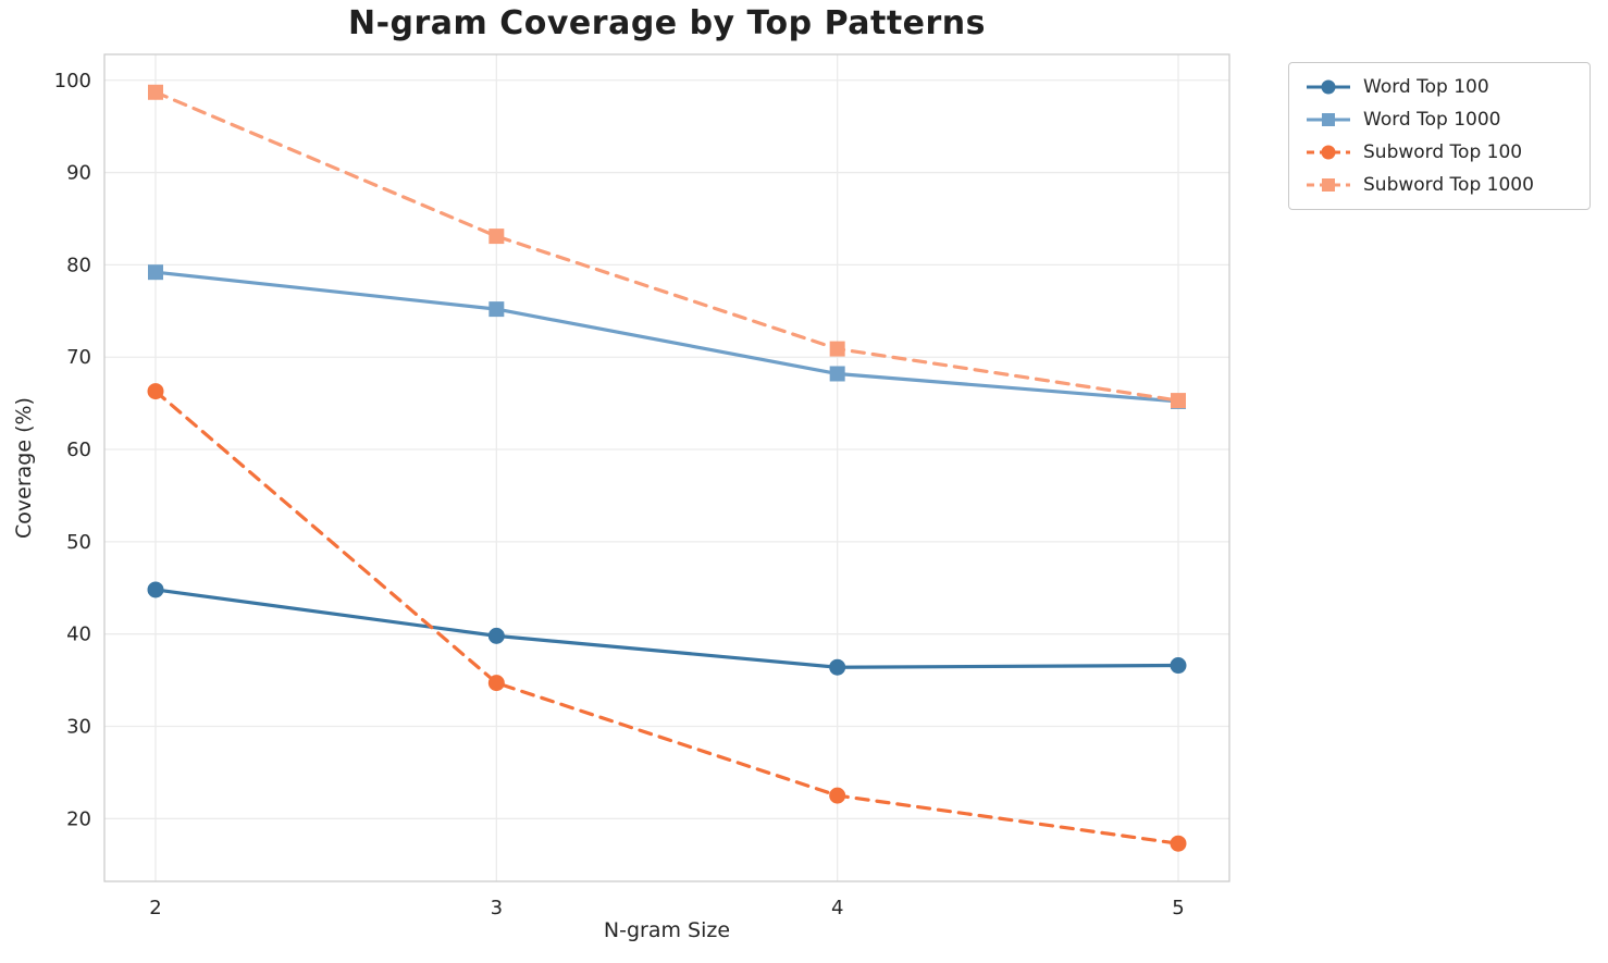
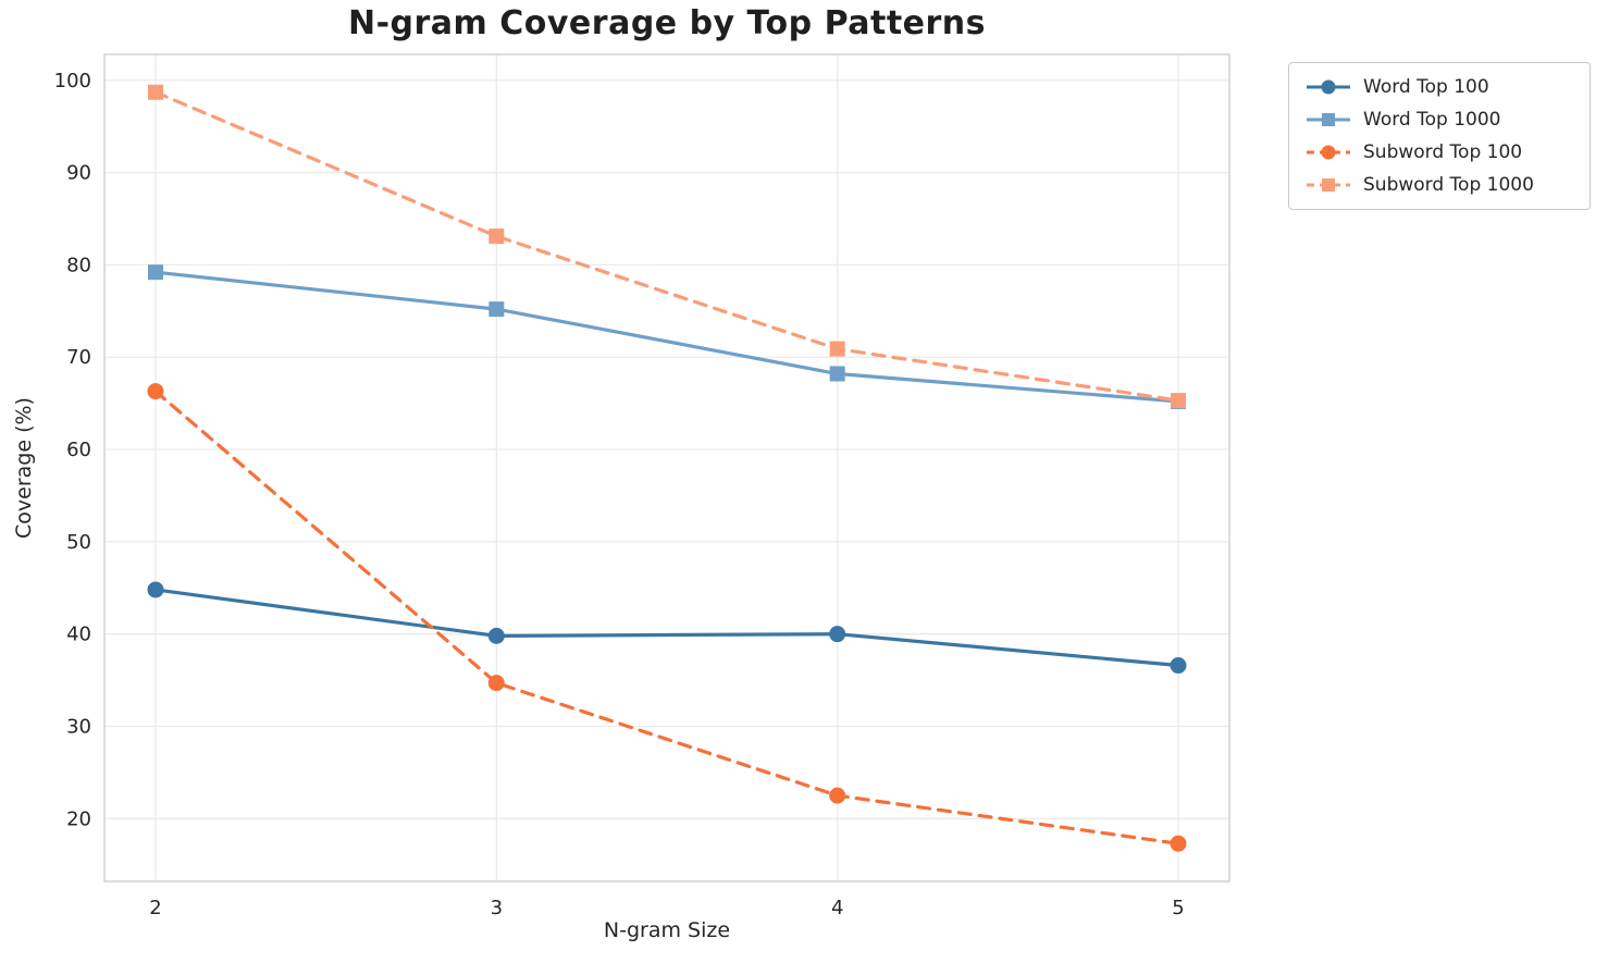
Word Top 100/4: 36 -> 40
